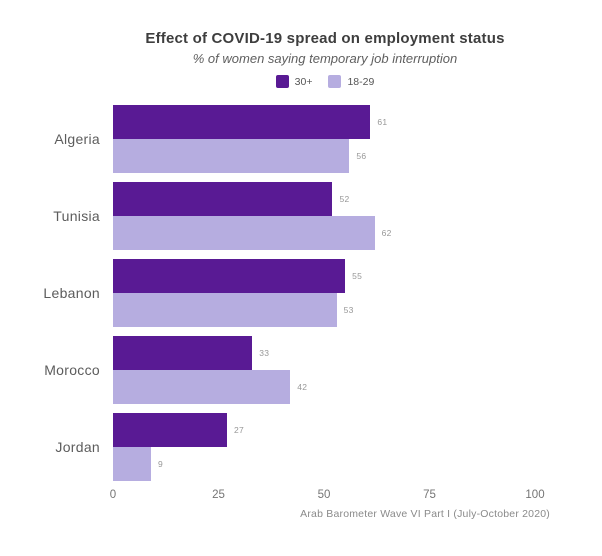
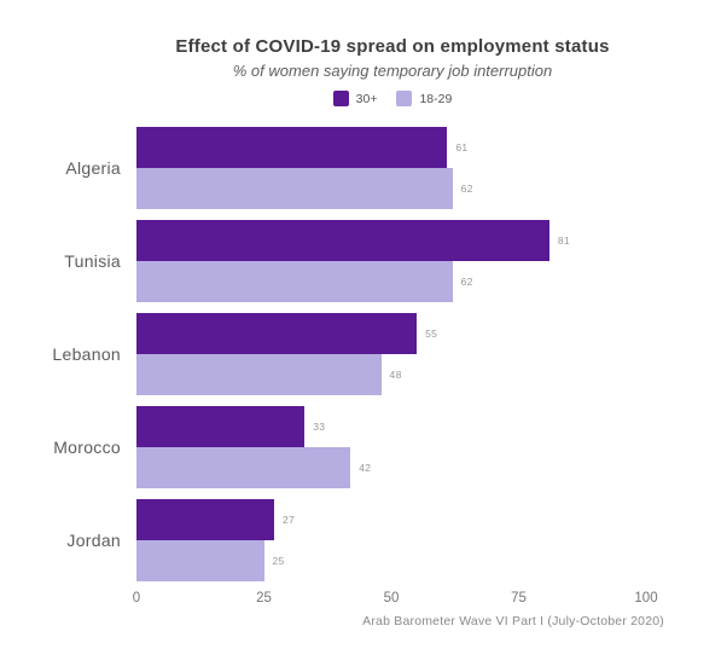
18-29/Algeria: 56 -> 62
30+/Tunisia: 52 -> 81
18-29/Lebanon: 53 -> 48
18-29/Jordan: 9 -> 25
